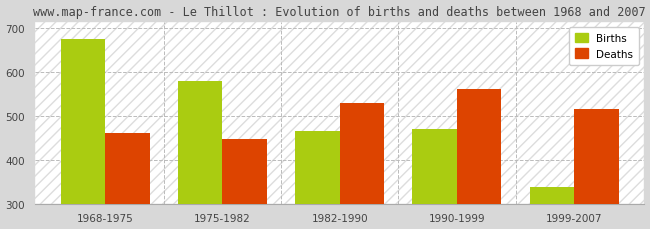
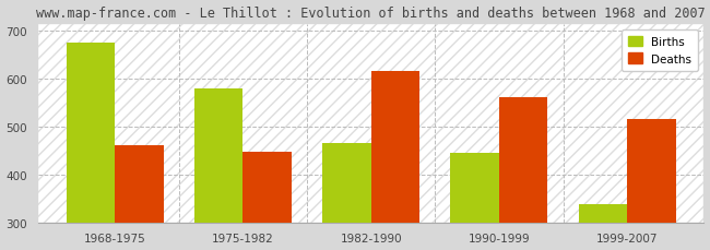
Deaths/1982-1990: 530 -> 615
Births/1990-1999: 470 -> 445
